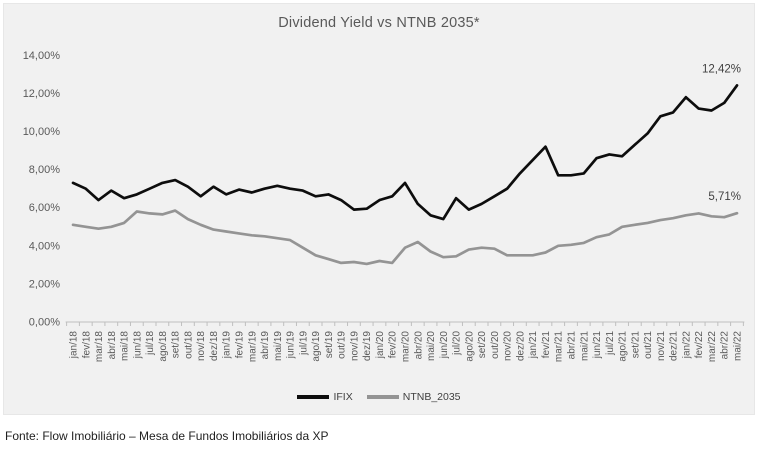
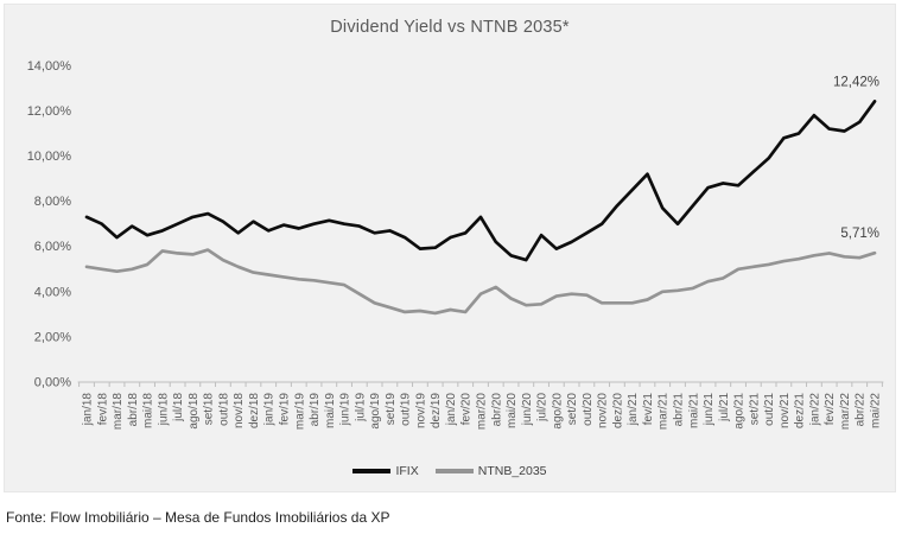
IFIX/abr/21: 7,7% -> 7,0%
